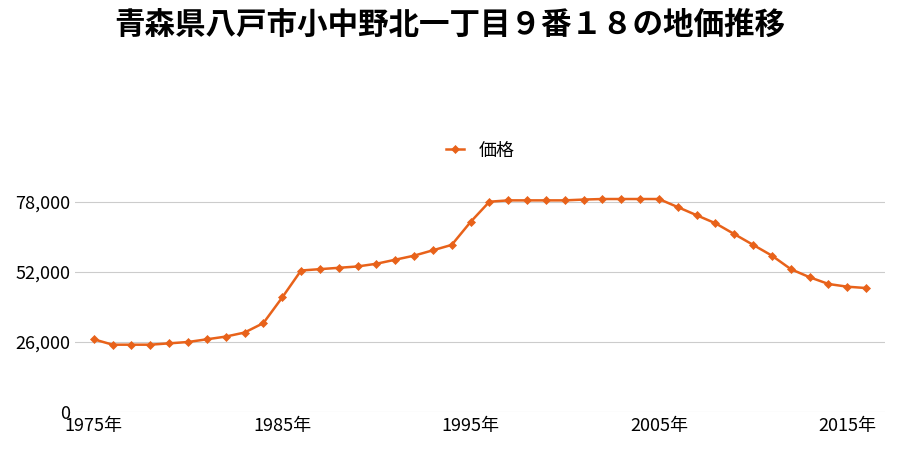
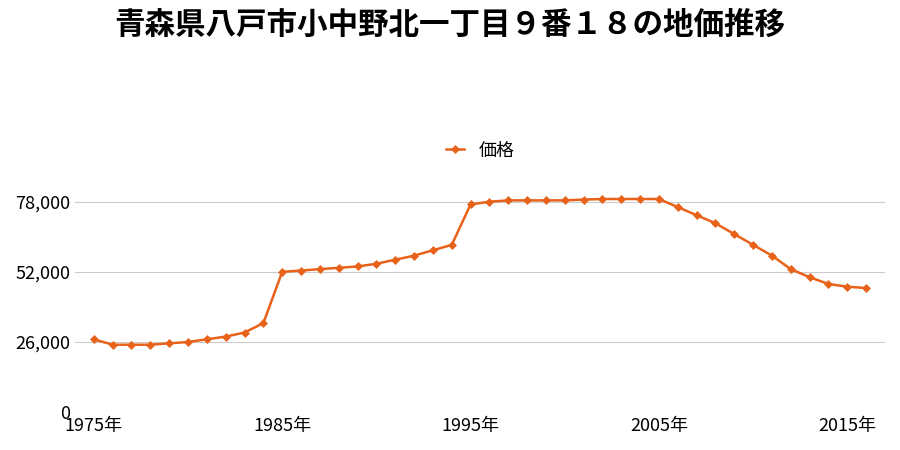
1985年: 42,500 -> 52,000
1995年: 70,500 -> 77,000
